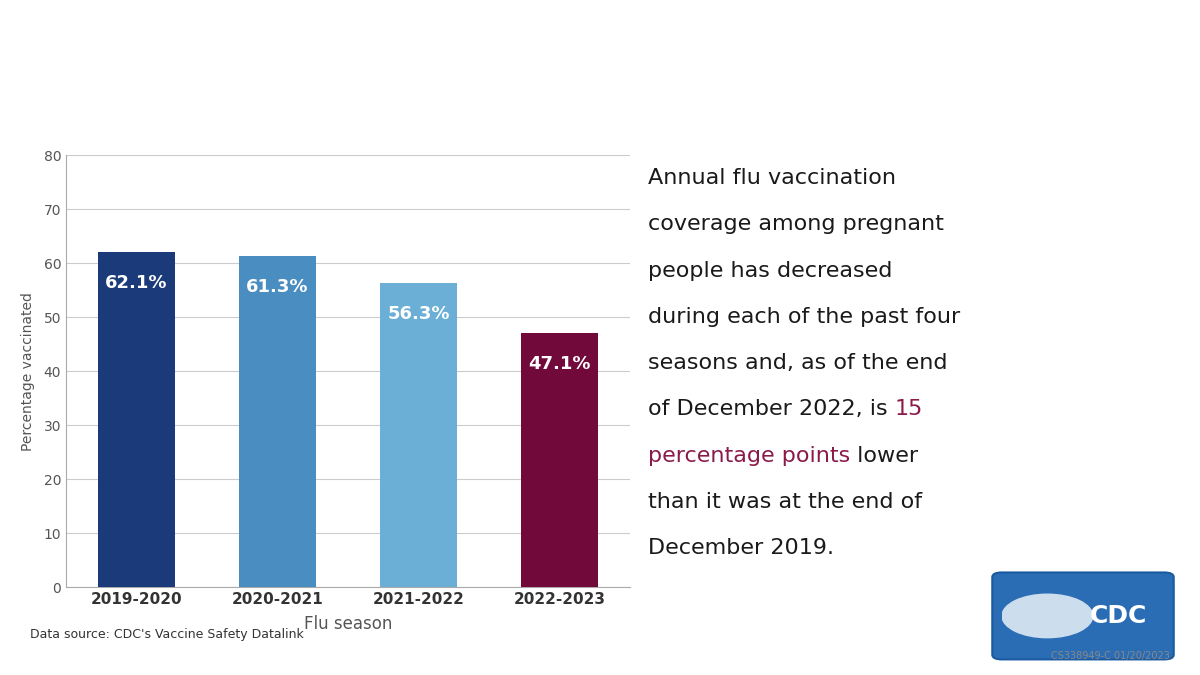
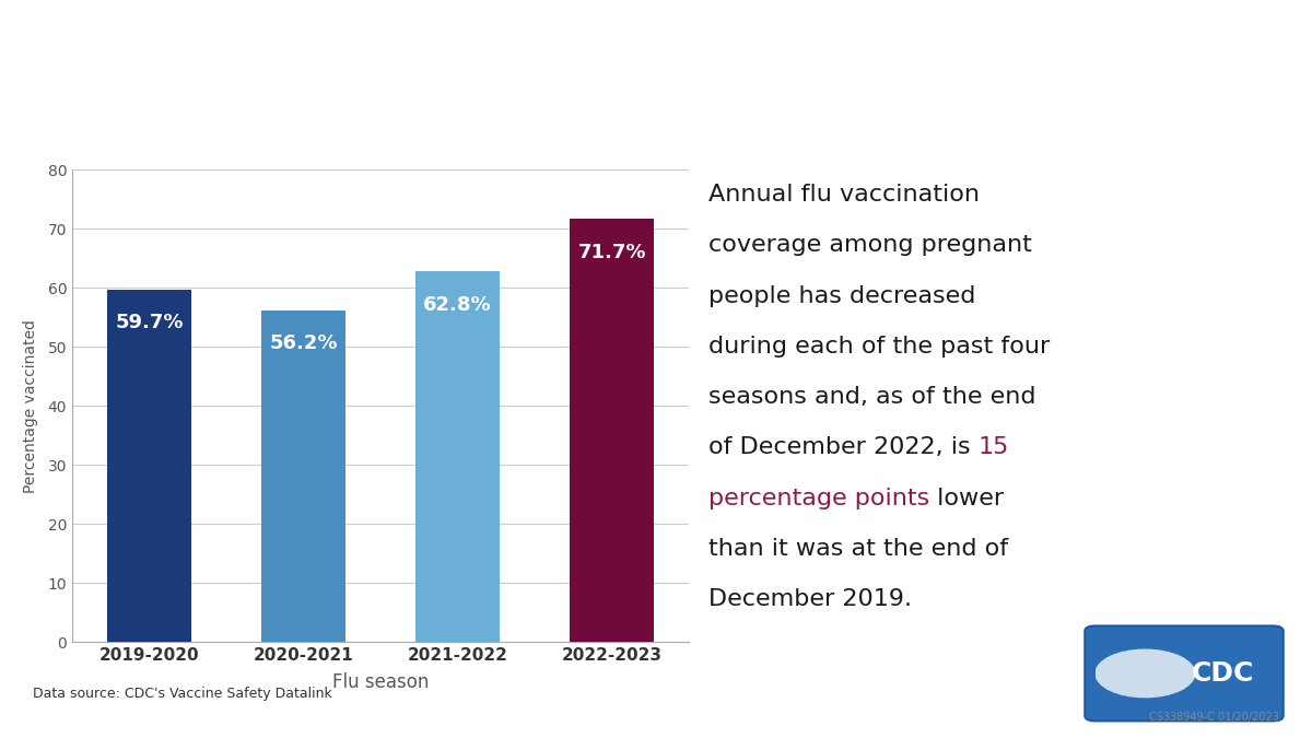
2019-2020: 62.1% -> 59.7%
2020-2021: 61.3% -> 56.2%
2021-2022: 56.3% -> 62.8%
2022-2023: 47.1% -> 71.7%
